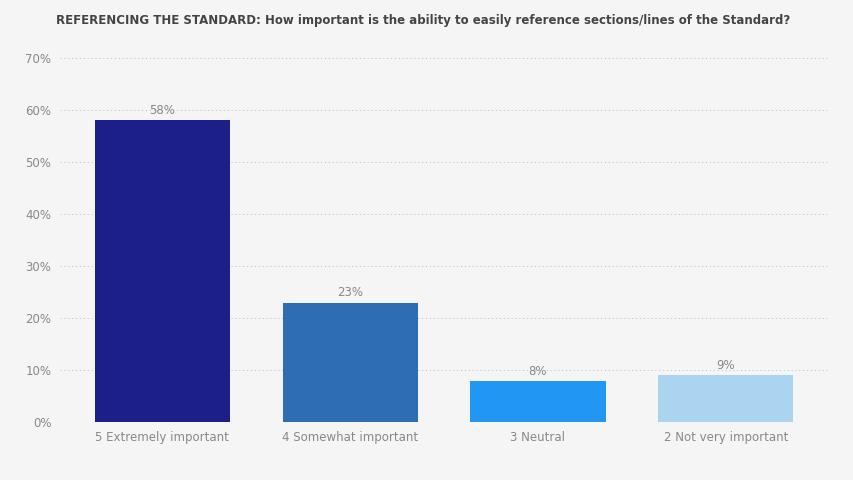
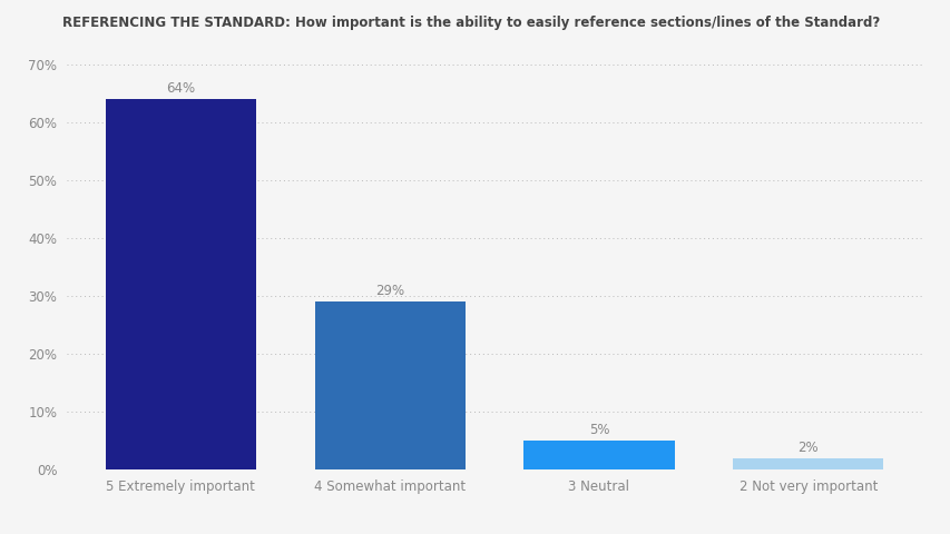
5 Extremely important: 58% -> 64%
4 Somewhat important: 23% -> 29%
3 Neutral: 8% -> 5%
2 Not very important: 9% -> 2%
